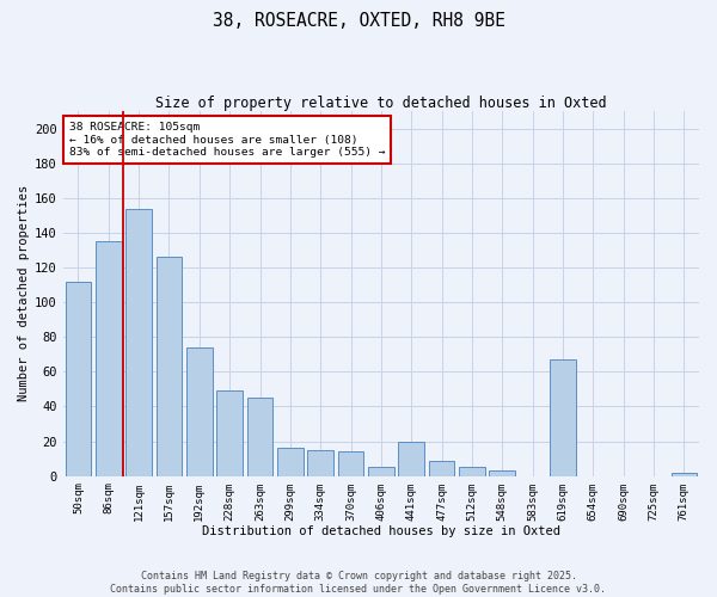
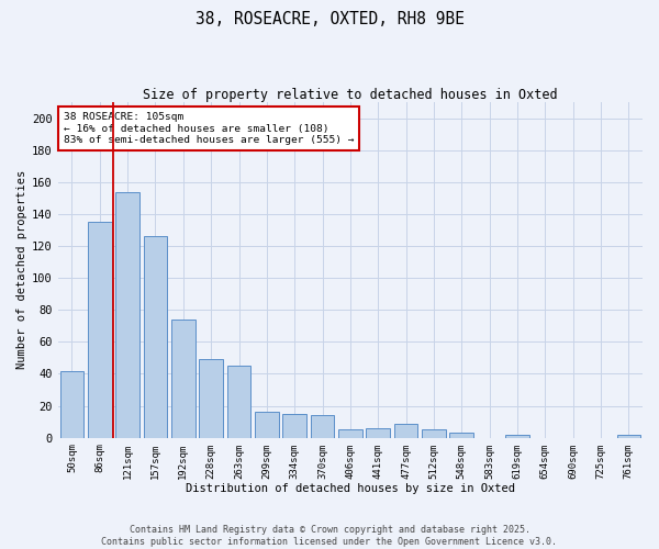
50sqm: 112 -> 42
441sqm: 20 -> 6
619sqm: 67 -> 2
